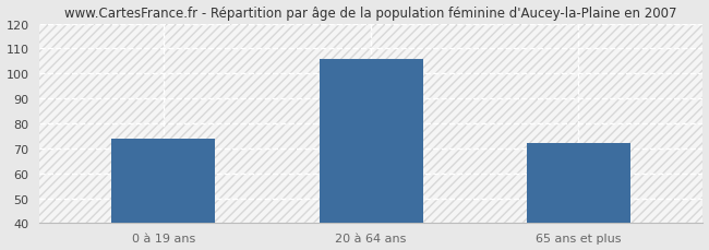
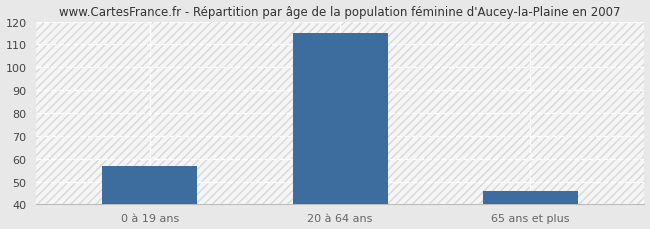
0 à 19 ans: 74 -> 57
20 à 64 ans: 106 -> 115
65 ans et plus: 72 -> 46
